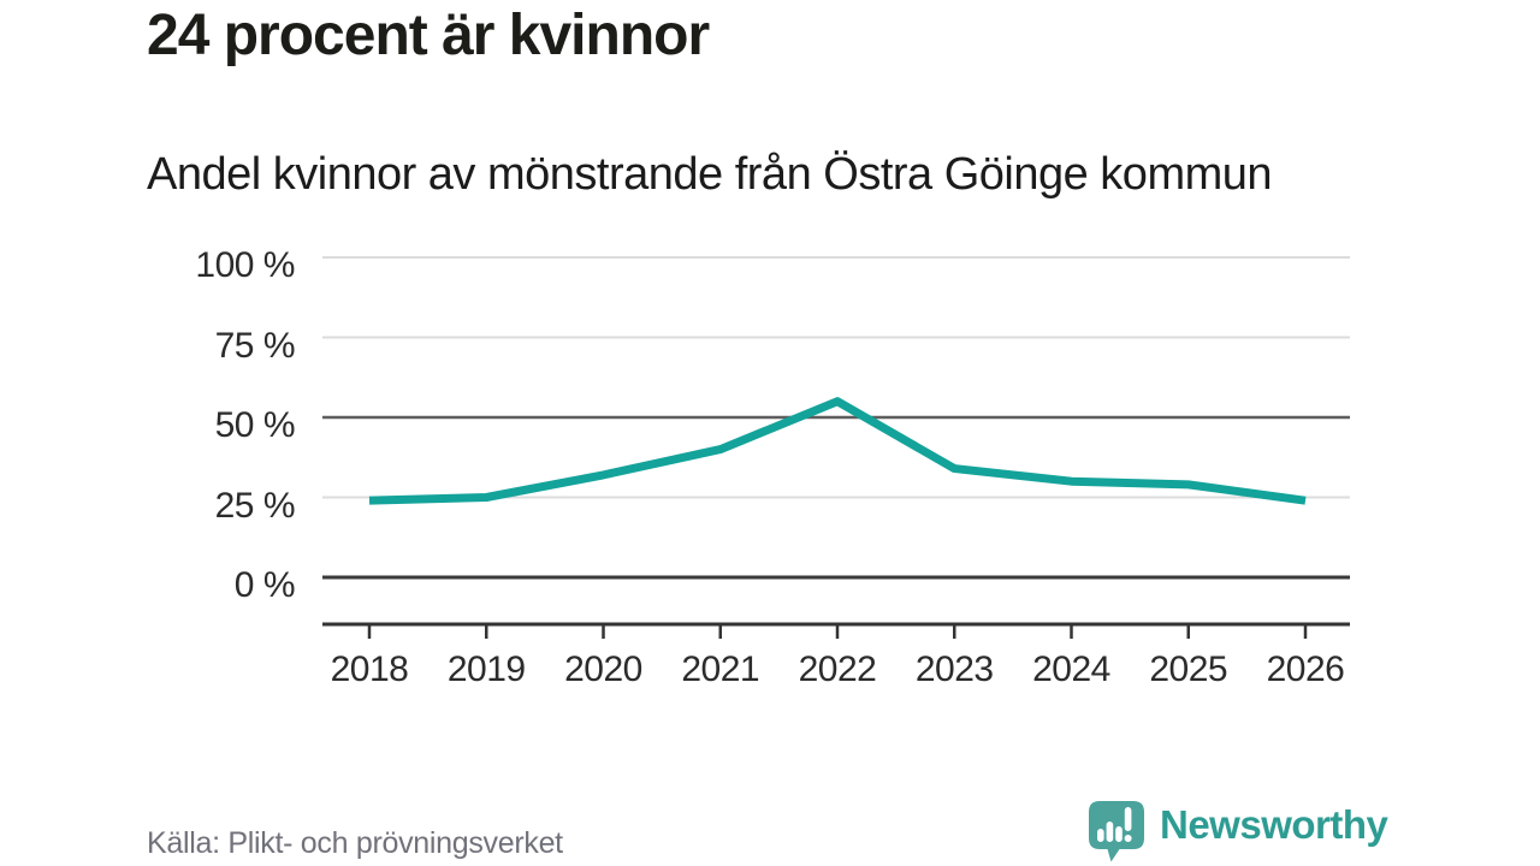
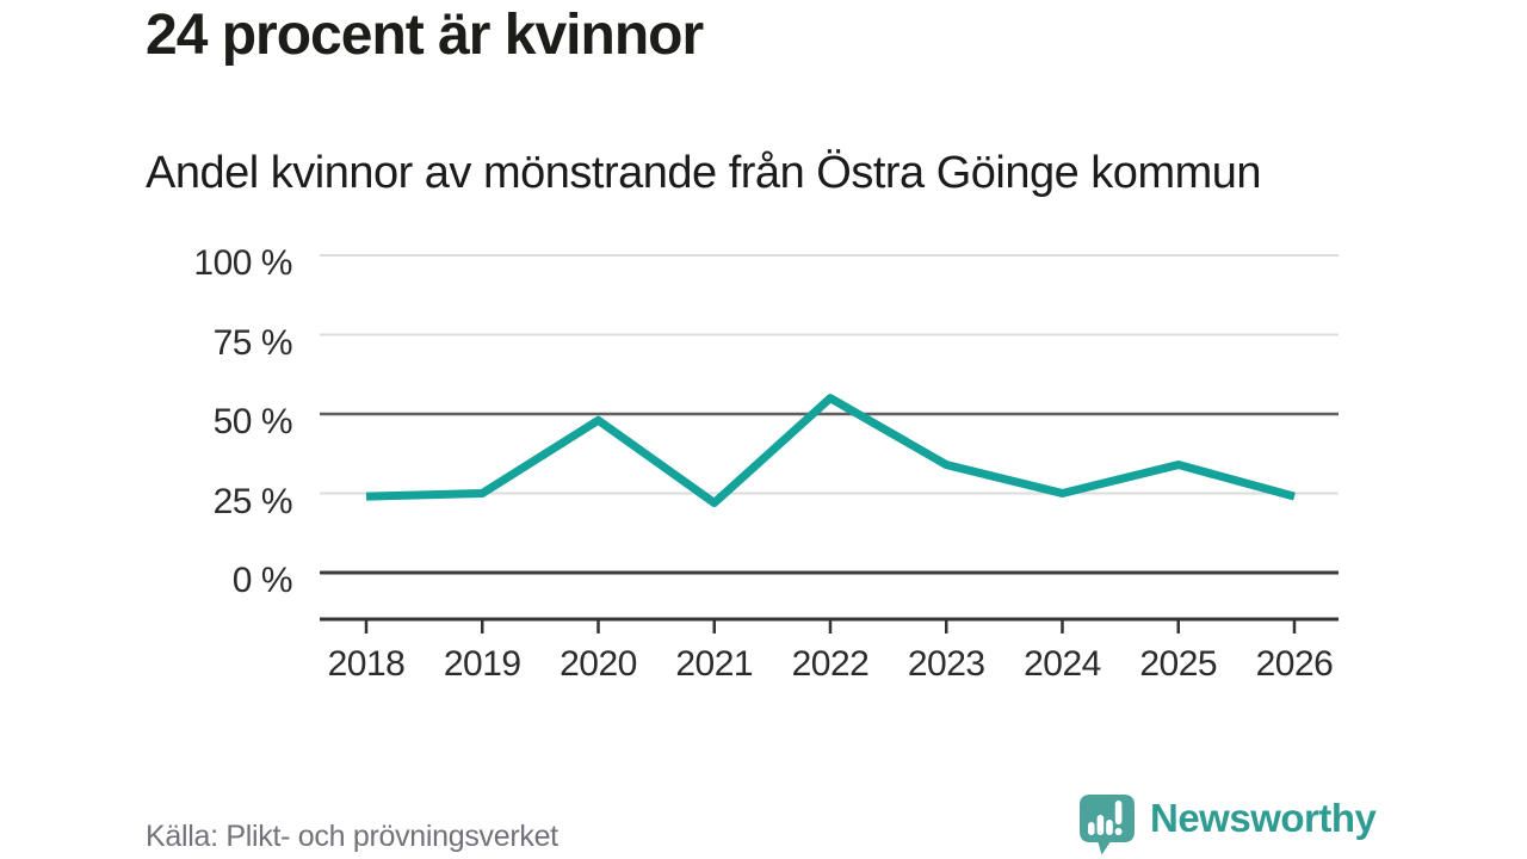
2020: 32% -> 48%
2021: 40% -> 22%
2024: 30% -> 25%
2025: 29% -> 34%
